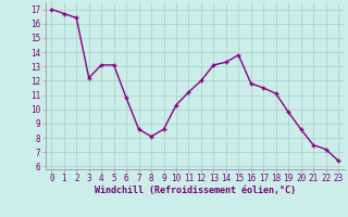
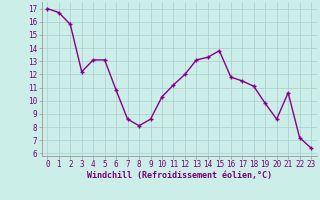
2: 16.4 -> 15.8
21: 7.5 -> 10.6
